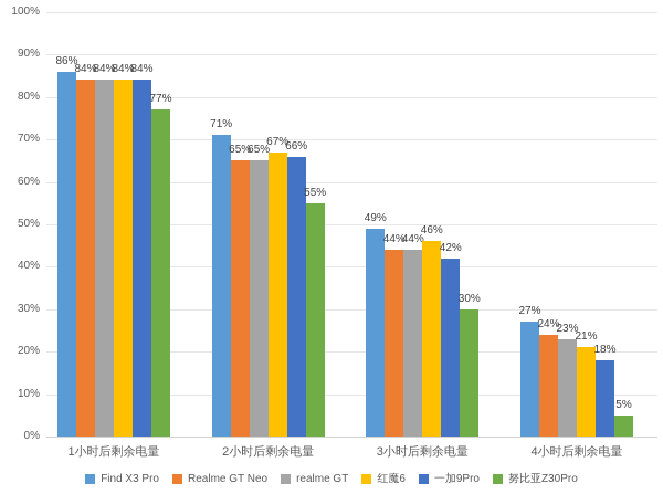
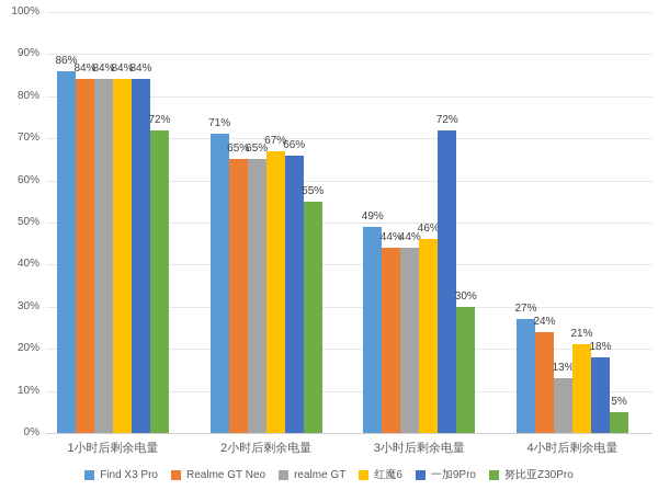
努比亚Z30Pro/1小时后剩余电量: 77% -> 72%
一加9Pro/3小时后剩余电量: 42% -> 72%
realme GT/4小时后剩余电量: 23% -> 13%
